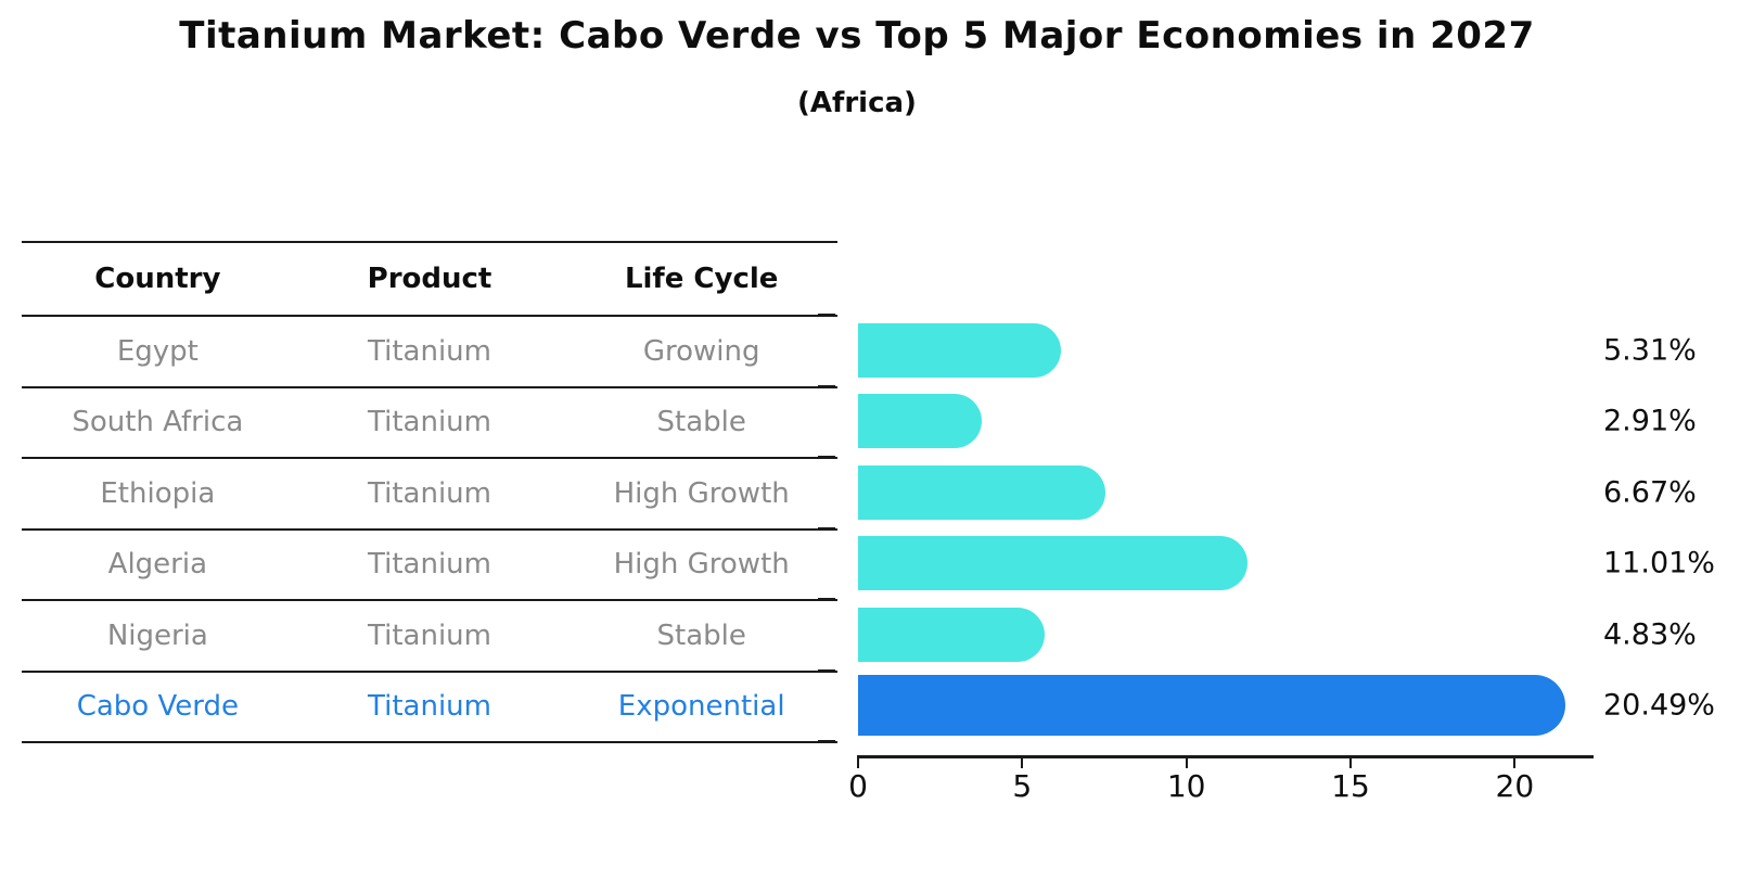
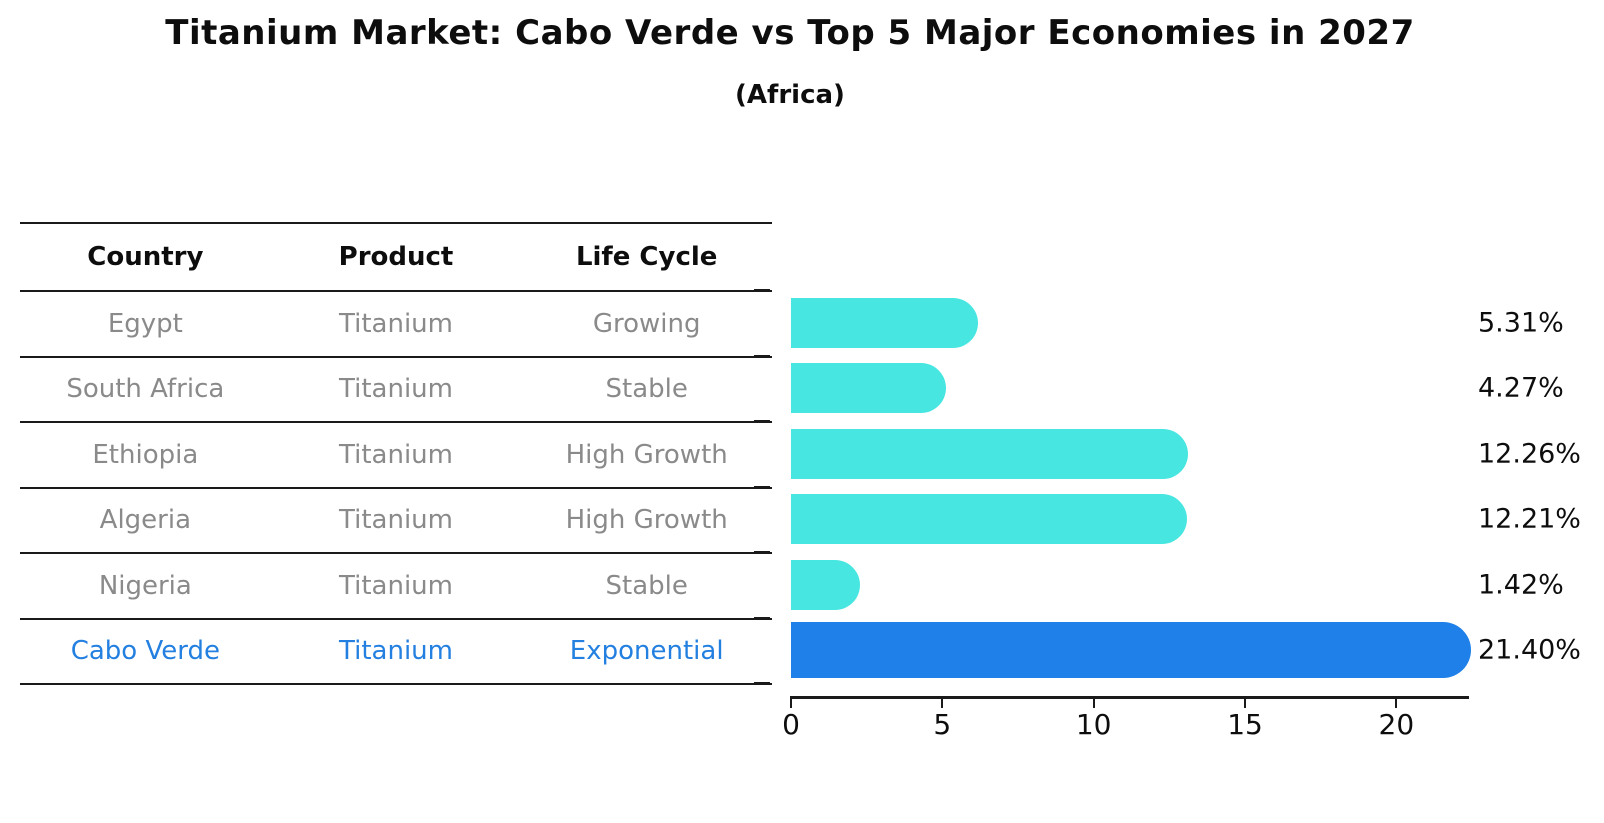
South Africa: 2.91% -> 4.27%
Ethiopia: 6.67% -> 12.26%
Algeria: 11.01% -> 12.21%
Nigeria: 4.83% -> 1.42%
Cabo Verde: 20.49% -> 21.40%
